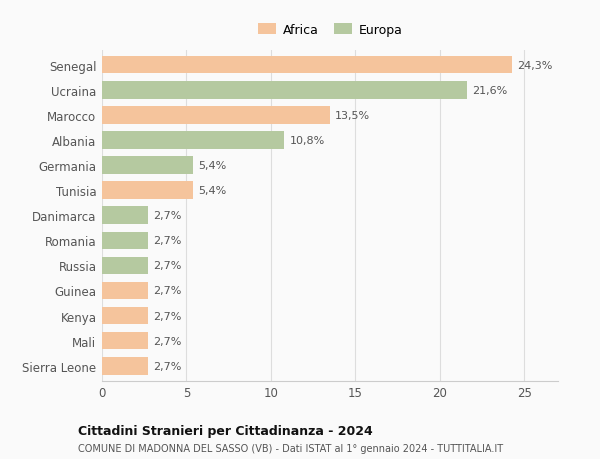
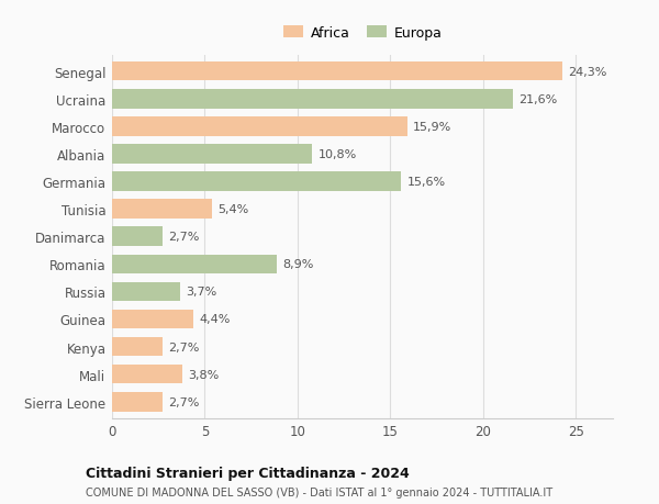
Marocco: 13,5% -> 15,9%
Germania: 5,4% -> 15,6%
Romania: 2,7% -> 8,9%
Russia: 2,7% -> 3,7%
Guinea: 2,7% -> 4,4%
Mali: 2,7% -> 3,8%
